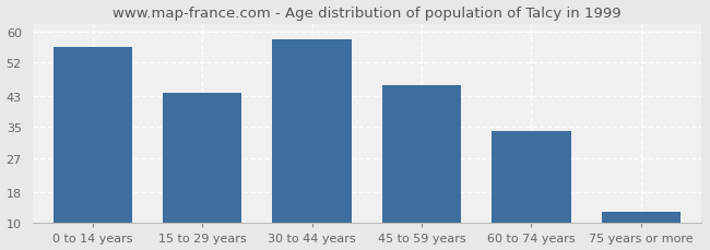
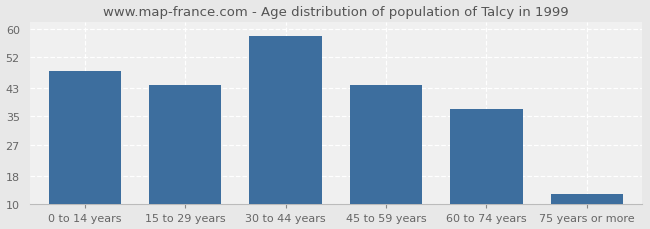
0 to 14 years: 56 -> 48
45 to 59 years: 46 -> 44
60 to 74 years: 34 -> 37
